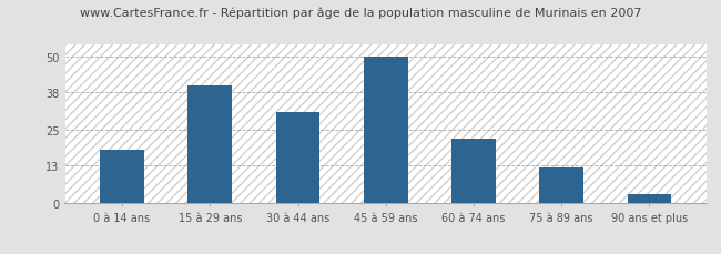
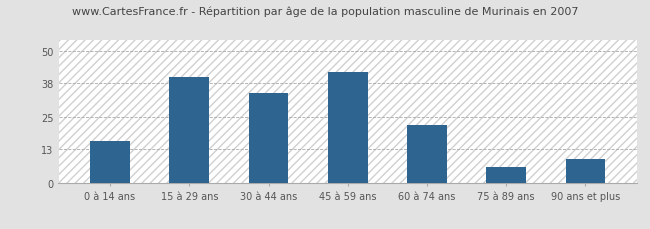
0 à 14 ans: 18 -> 16
30 à 44 ans: 31 -> 34
45 à 59 ans: 50 -> 42
75 à 89 ans: 12 -> 6
90 ans et plus: 3 -> 9
